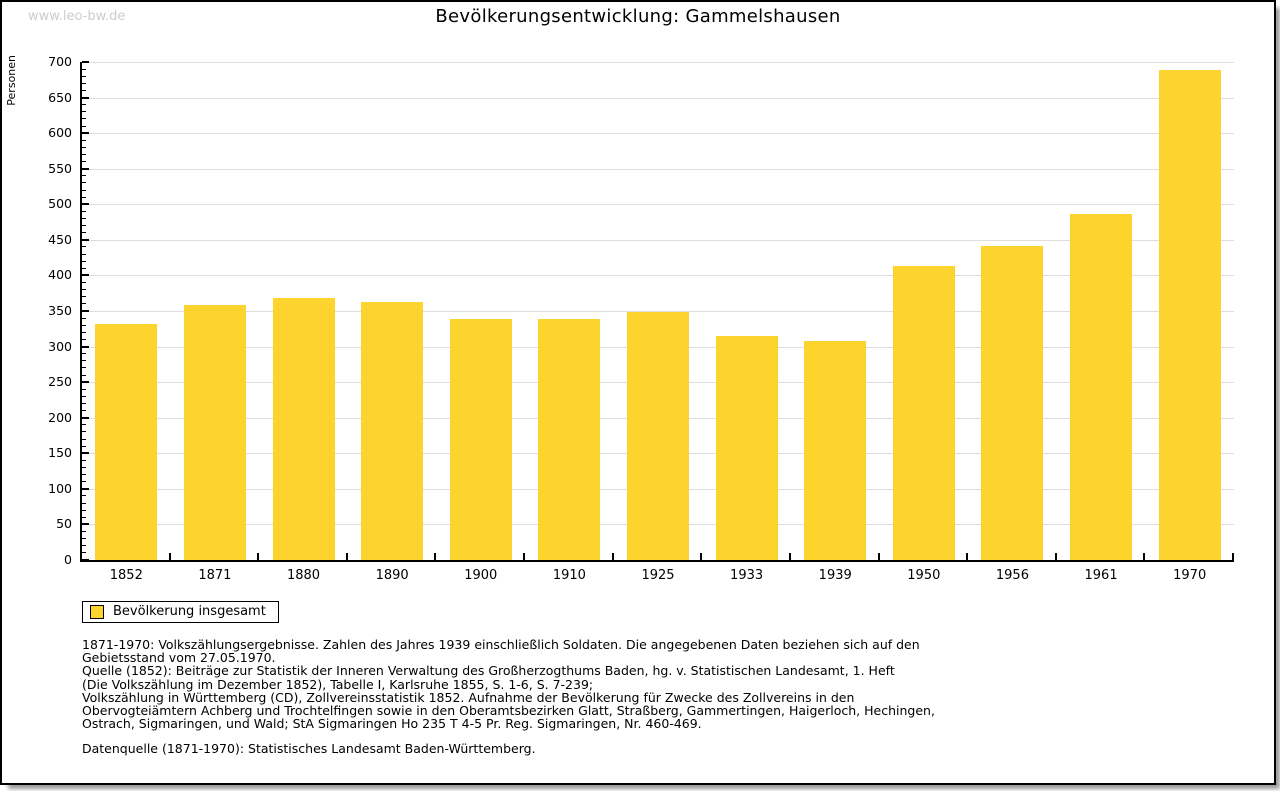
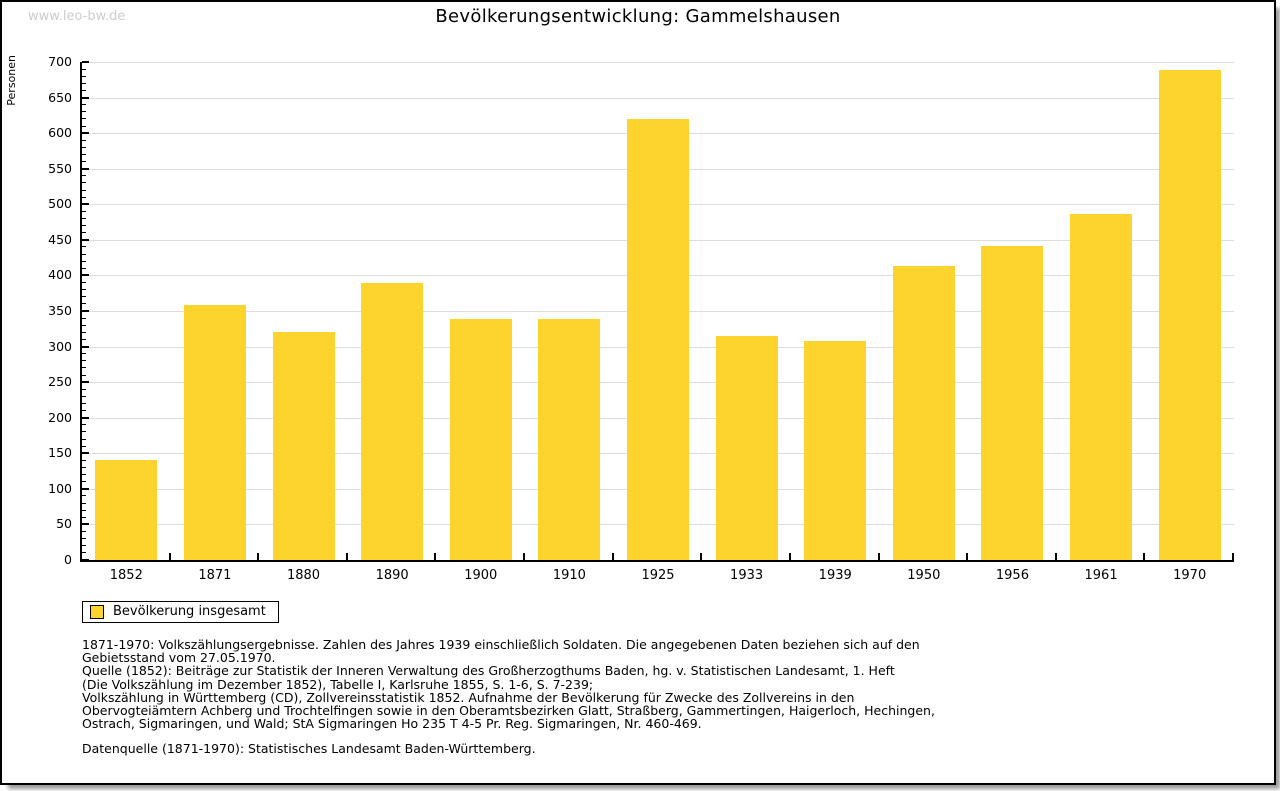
1852: 330 -> 140
1880: 370 -> 320
1890: 360 -> 390
1925: 350 -> 620
